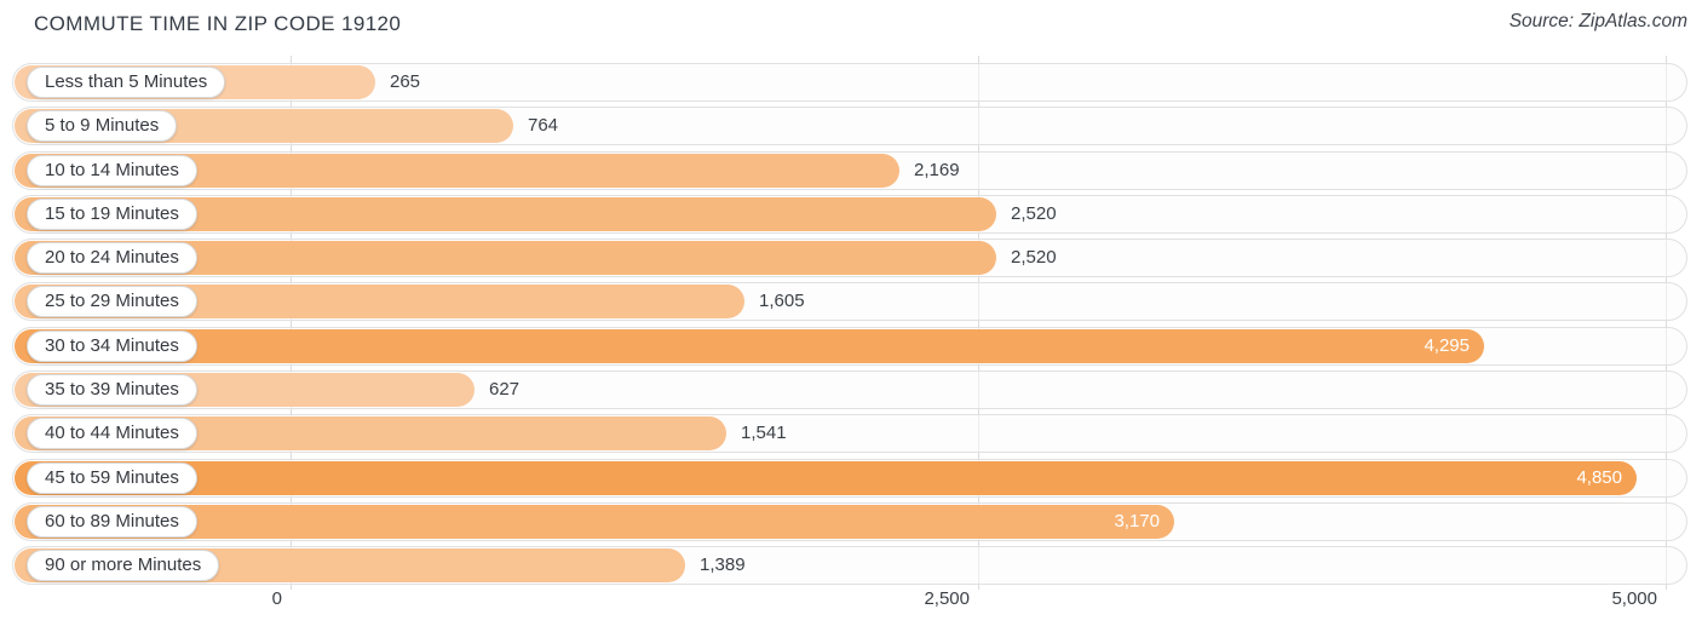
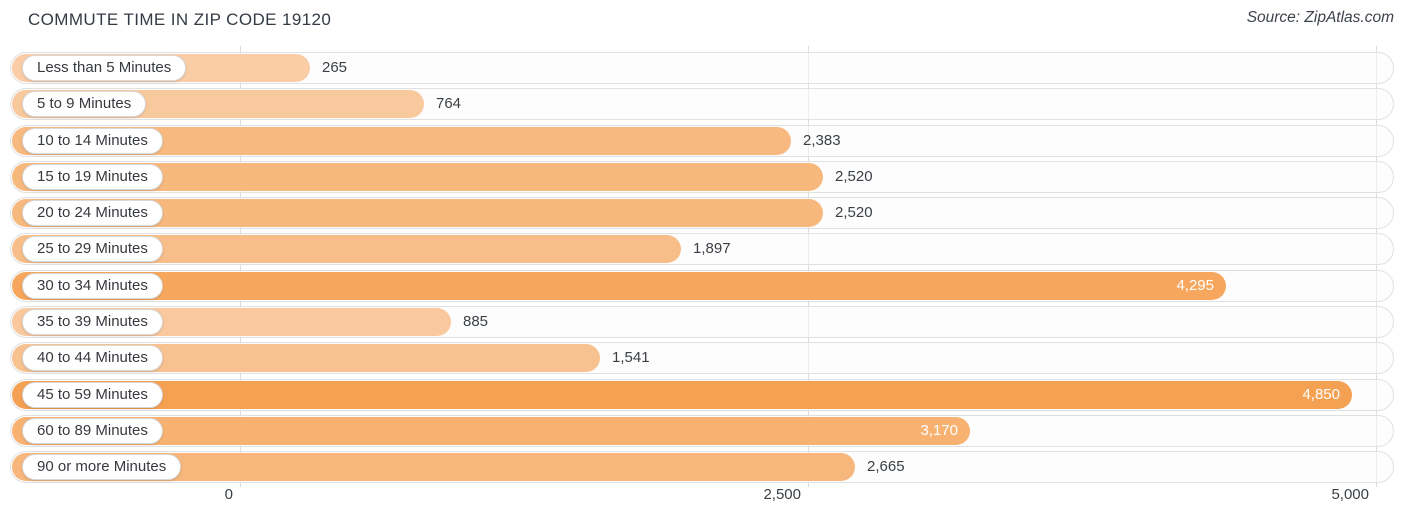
10 to 14 Minutes: 2,169 -> 2,383
25 to 29 Minutes: 1,605 -> 1,897
35 to 39 Minutes: 627 -> 885
90 or more Minutes: 1,389 -> 2,665
